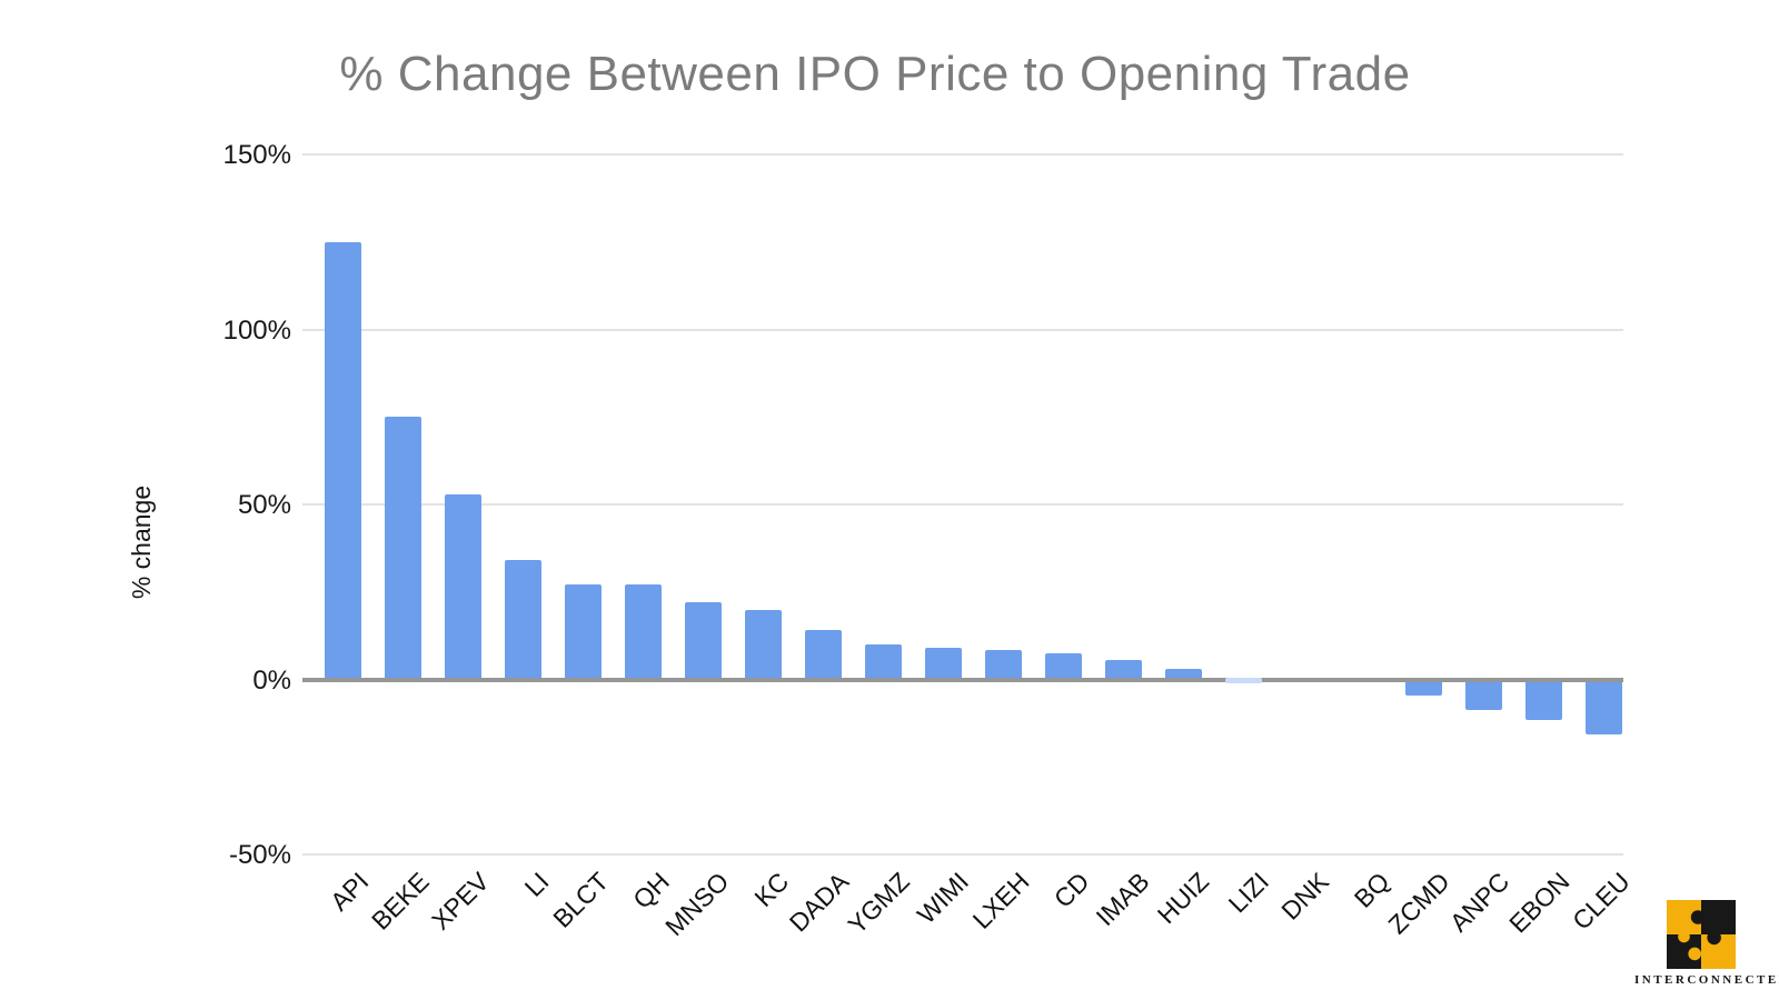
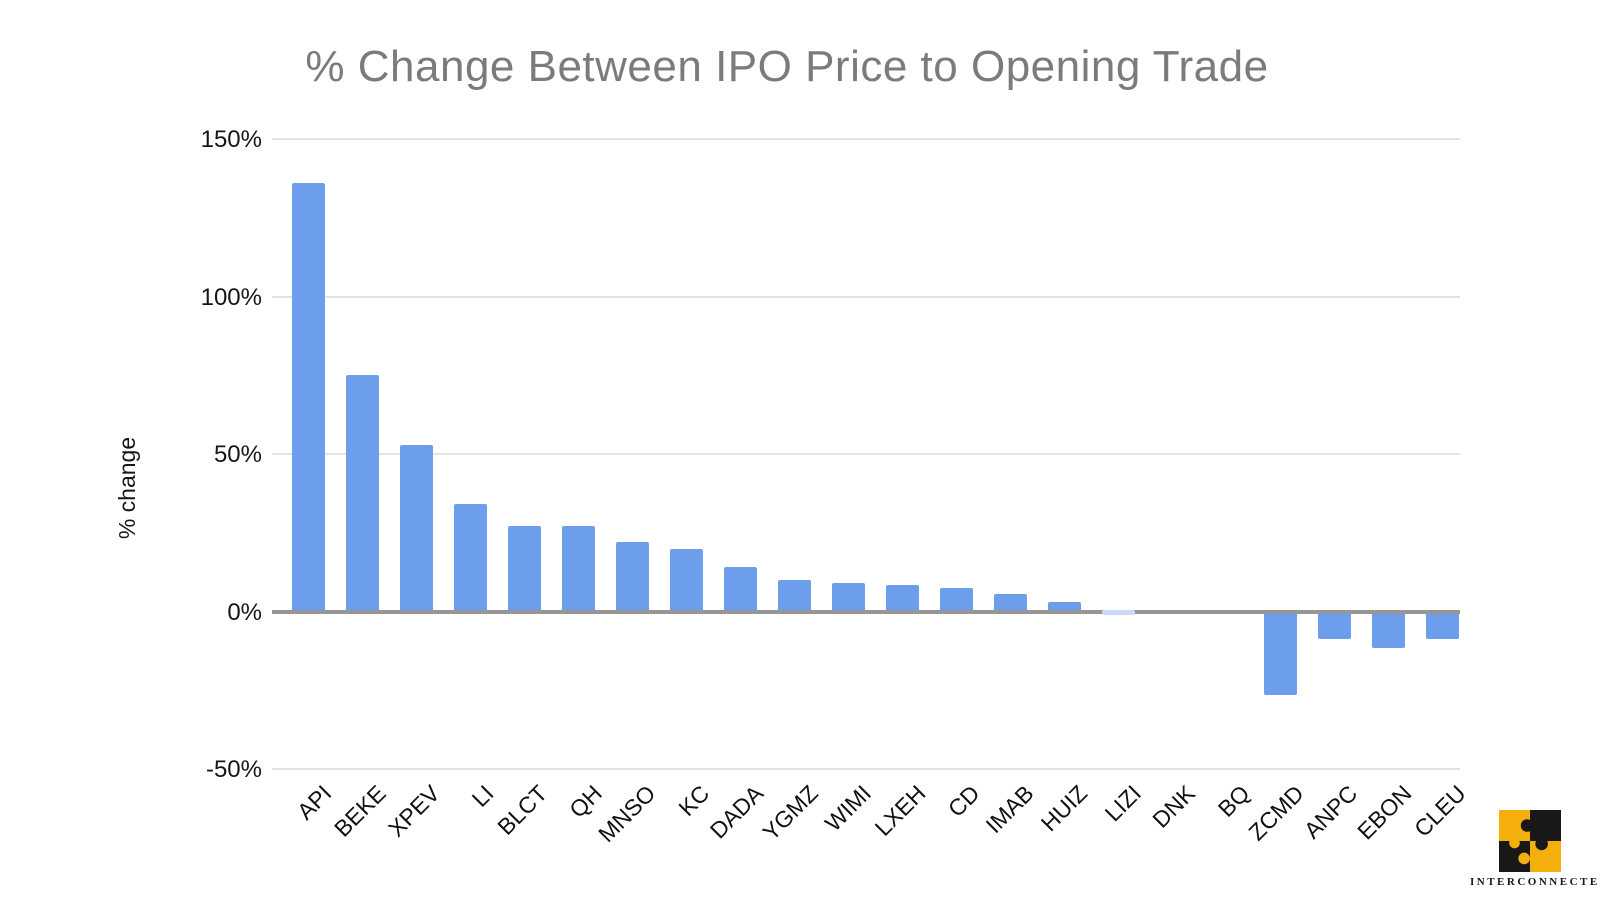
API: 125% -> 136%
ZCMD: -4% -> -26%
CLEU: -15% -> -8%
